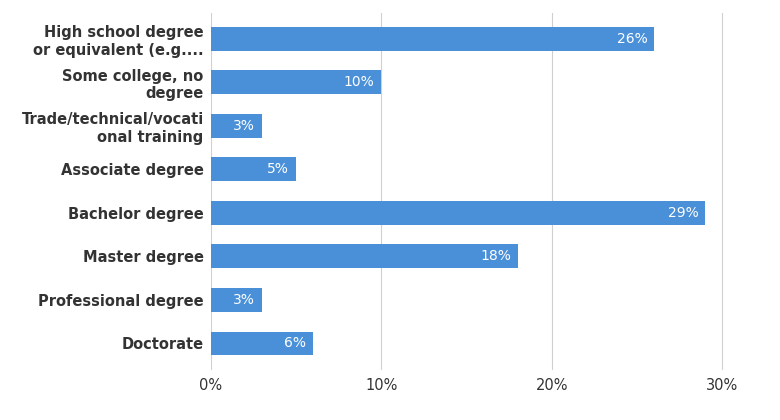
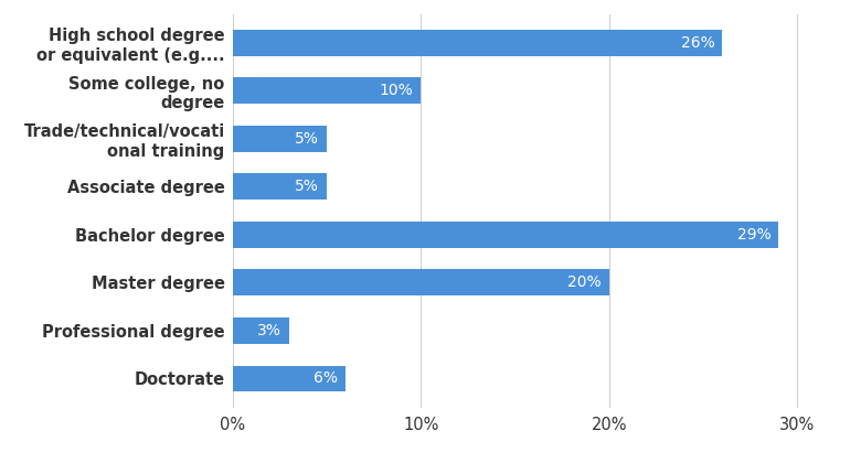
Trade/technical/vocati onal training: 3% -> 5%
Master degree: 18% -> 20%
